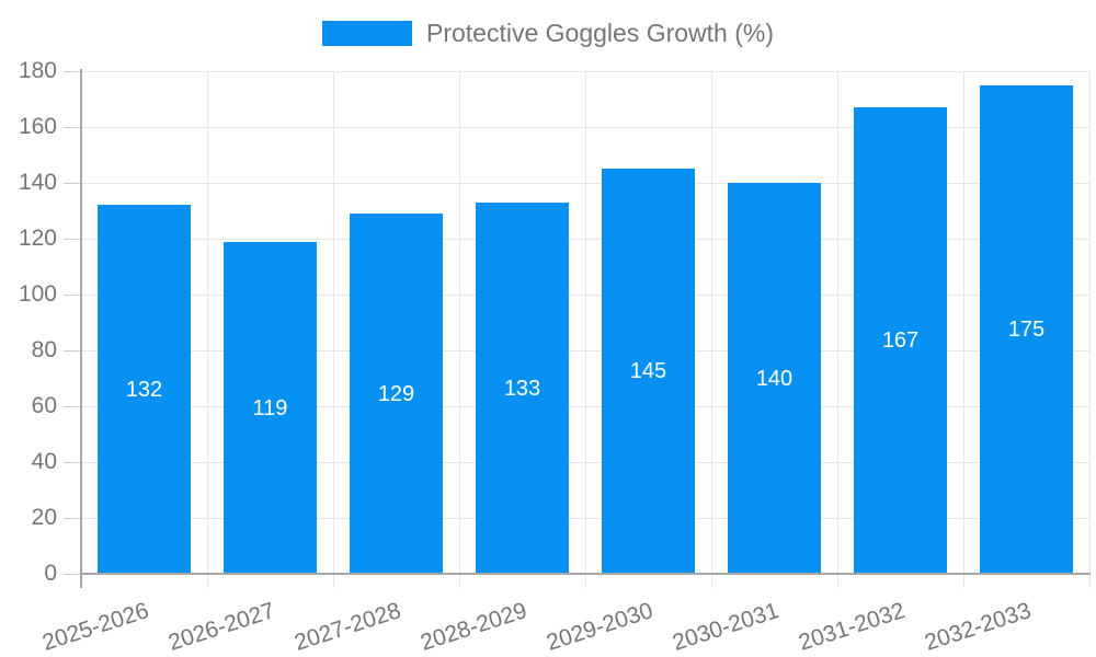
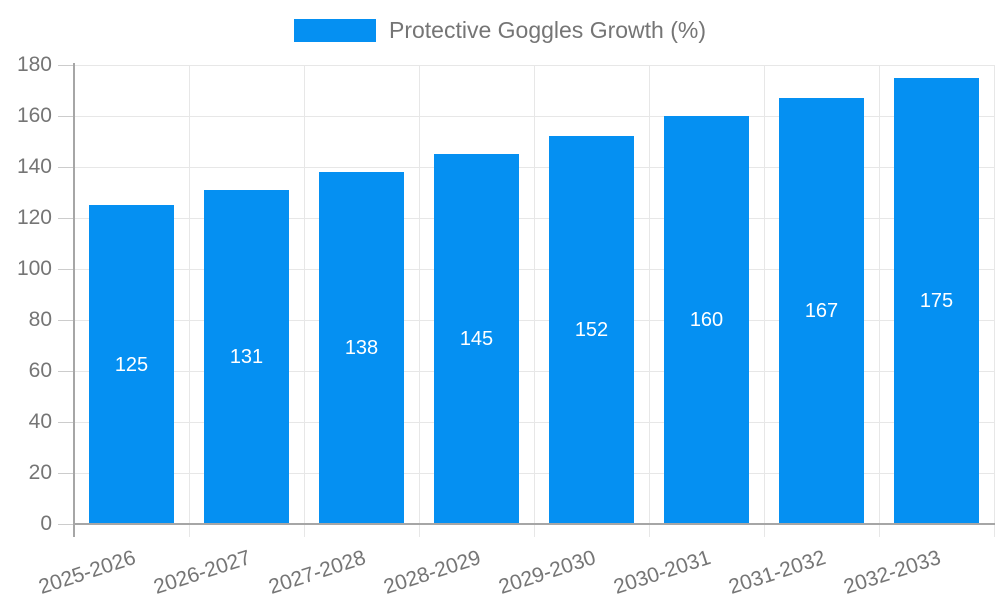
2025-2026: 132 -> 125
2026-2027: 119 -> 131
2027-2028: 129 -> 138
2028-2029: 133 -> 145
2029-2030: 145 -> 152
2030-2031: 140 -> 160
